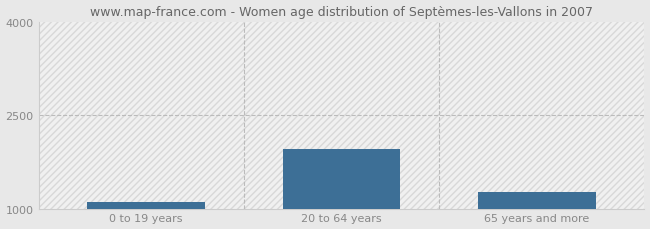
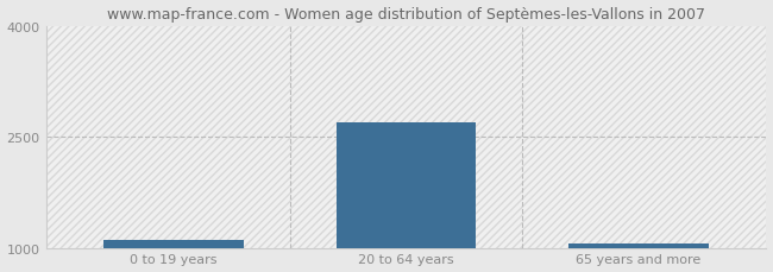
20 to 64 years: 1960 -> 2700
65 years and more: 1260 -> 1050
